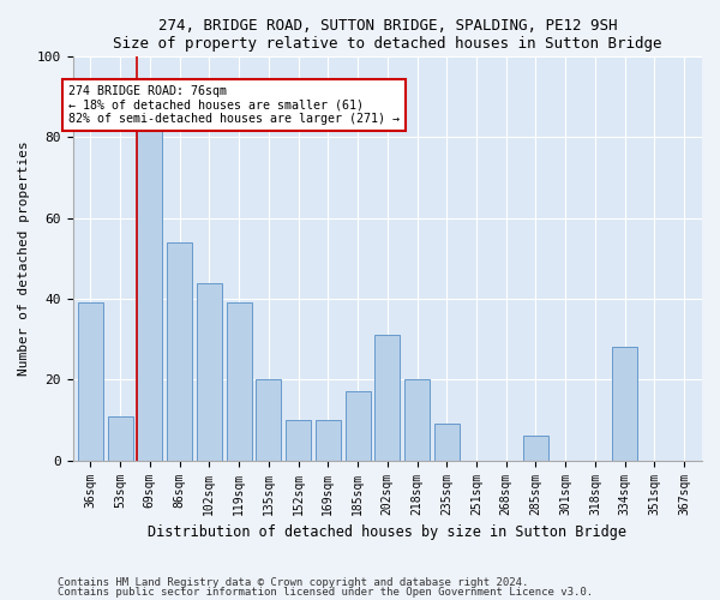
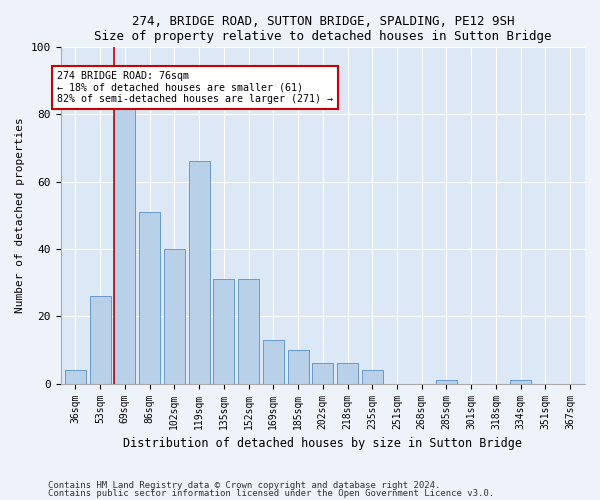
36sqm: 39 -> 4
53sqm: 11 -> 26
86sqm: 54 -> 51
102sqm: 44 -> 40
119sqm: 39 -> 66
135sqm: 20 -> 31
152sqm: 10 -> 31
169sqm: 10 -> 13
185sqm: 17 -> 10
202sqm: 31 -> 6
218sqm: 20 -> 6
235sqm: 9 -> 4
285sqm: 6 -> 1
334sqm: 28 -> 1
